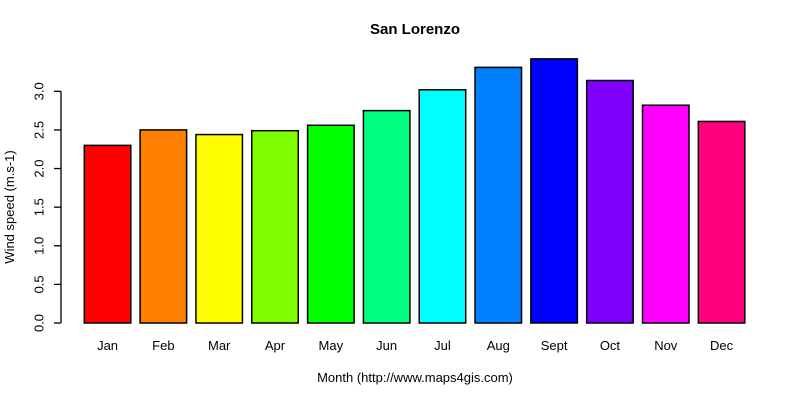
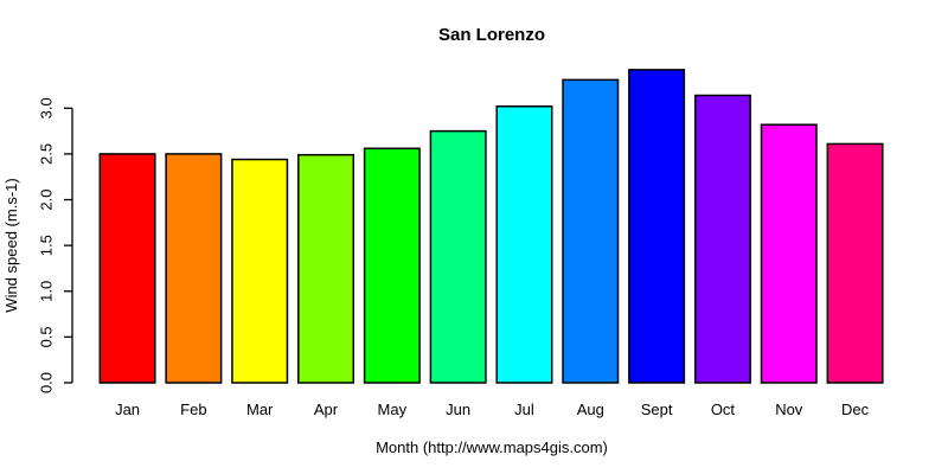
Jan: 2.3 -> 2.5
